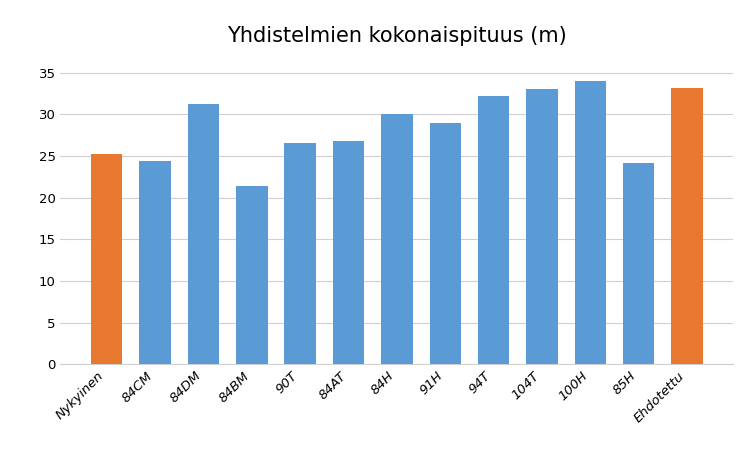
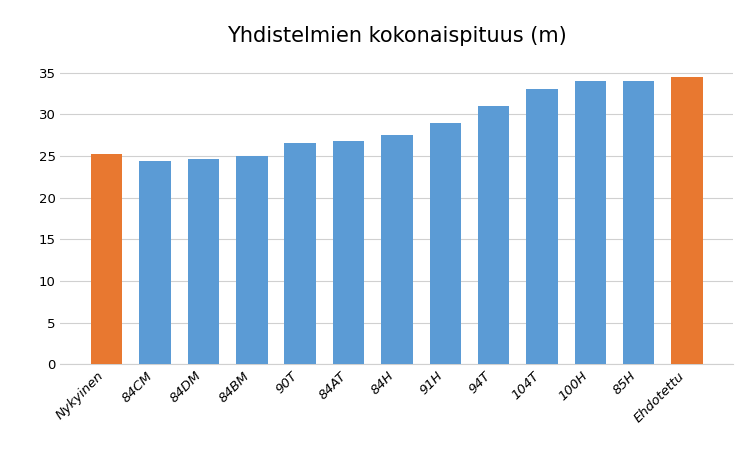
84DM: 31.2 -> 24.7
84BM: 21.4 -> 25.0
84H: 30.0 -> 27.5
94T: 32.2 -> 31.0
85H: 24.2 -> 34.0
Ehdotettu: 33.2 -> 34.5
